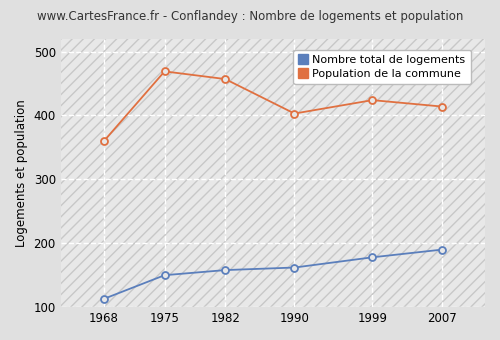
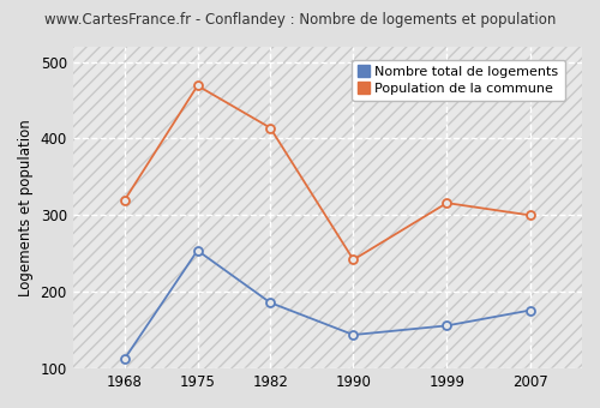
Population de la commune/1968: 360 -> 320
Nombre total de logements/1975: 150 -> 254
Nombre total de logements/1982: 158 -> 186
Population de la commune/1982: 457 -> 414
Nombre total de logements/1990: 162 -> 144
Population de la commune/1990: 403 -> 242
Nombre total de logements/1999: 178 -> 156
Population de la commune/1999: 424 -> 316
Nombre total de logements/2007: 190 -> 176
Population de la commune/2007: 414 -> 300
